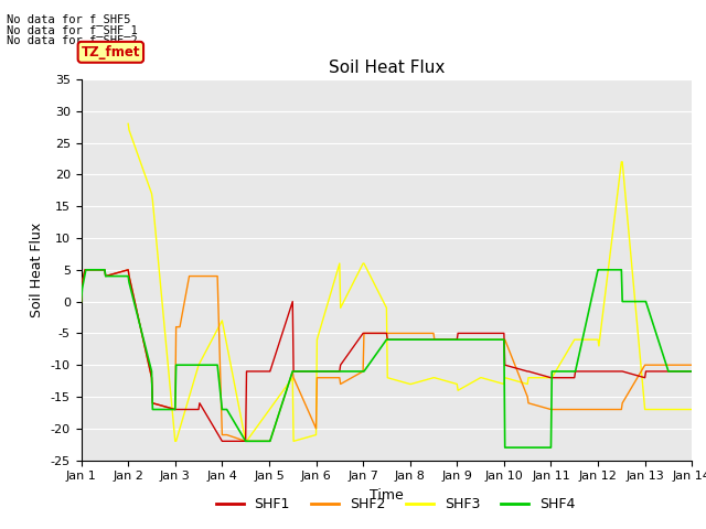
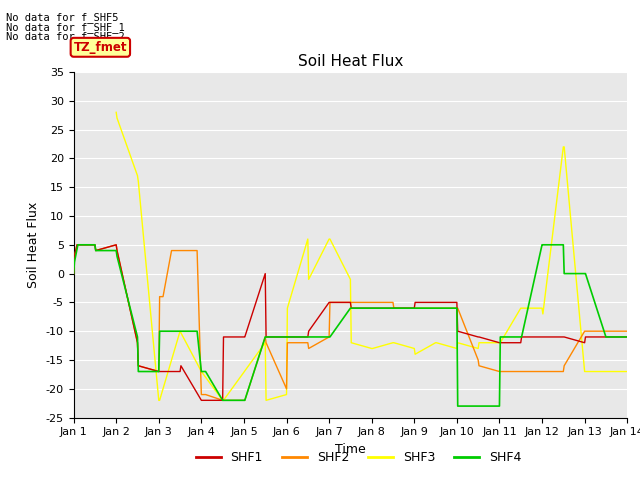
SHF3/Jan 4: -3 -> -17
